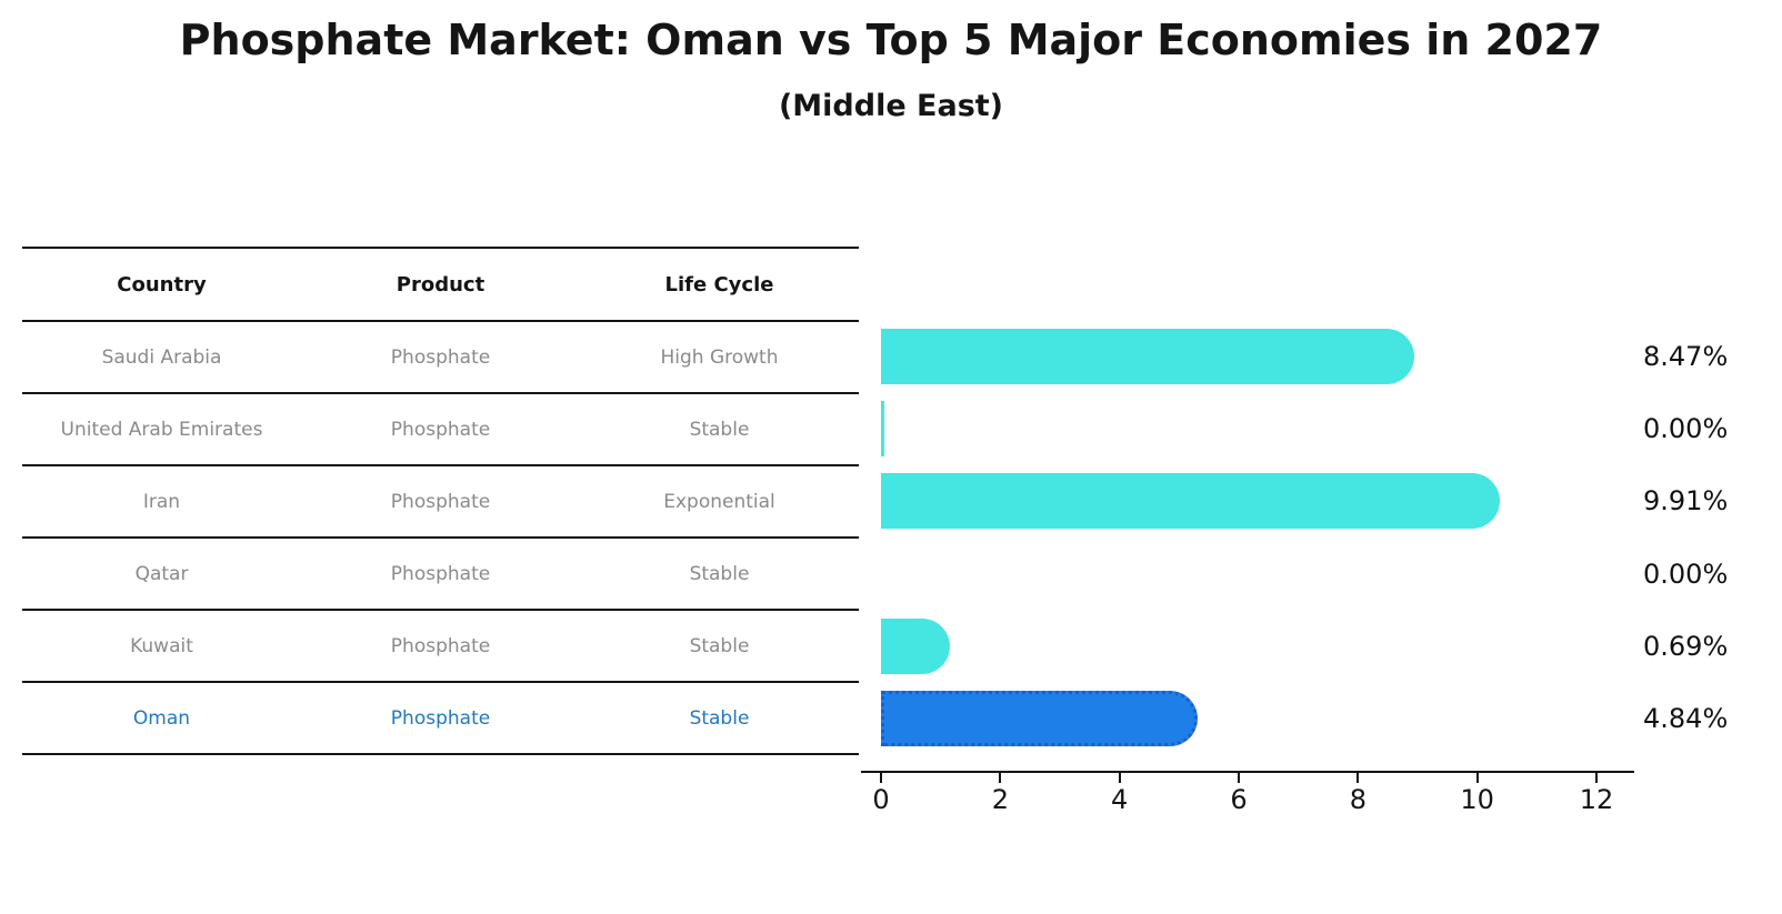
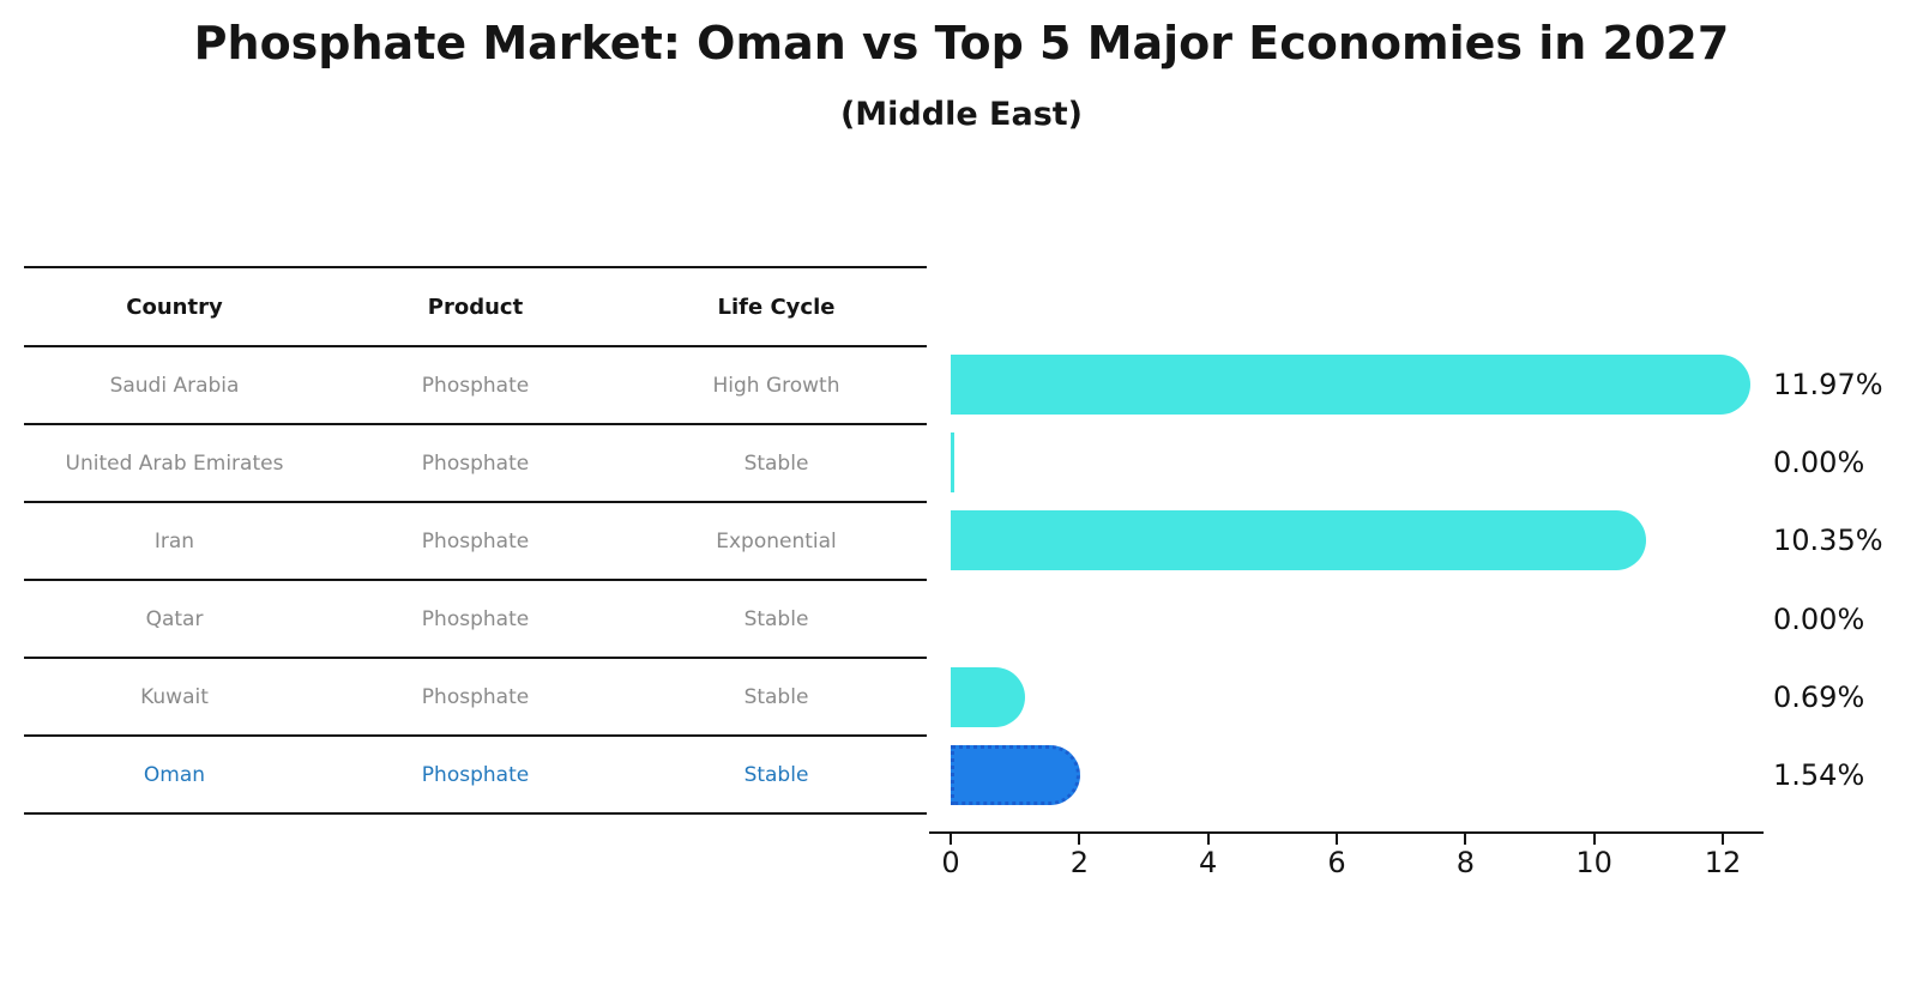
Saudi Arabia: 8.47% -> 11.97%
Iran: 9.91% -> 10.35%
Oman: 4.84% -> 1.54%
